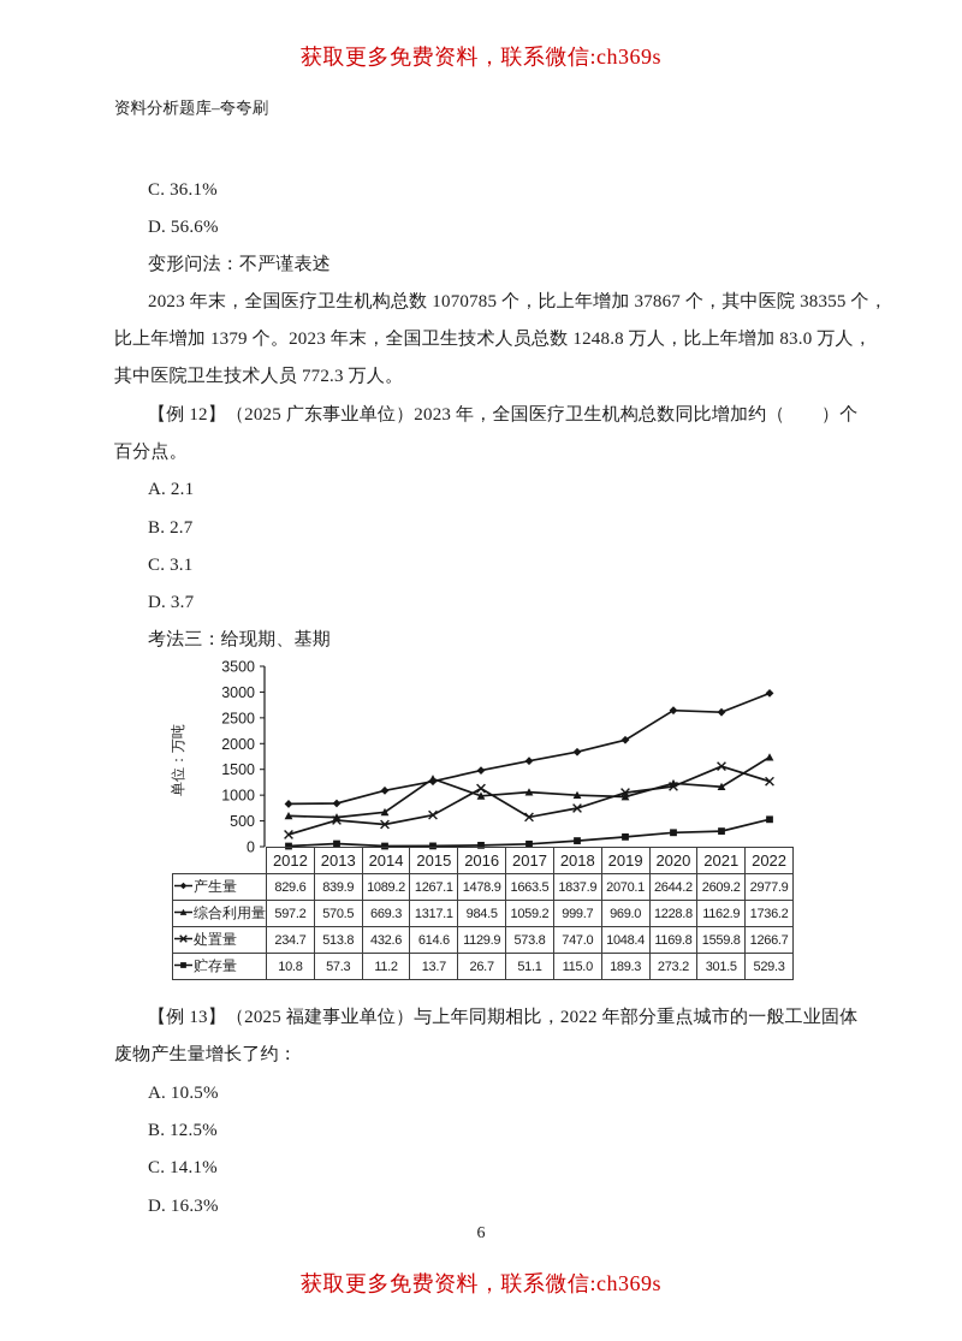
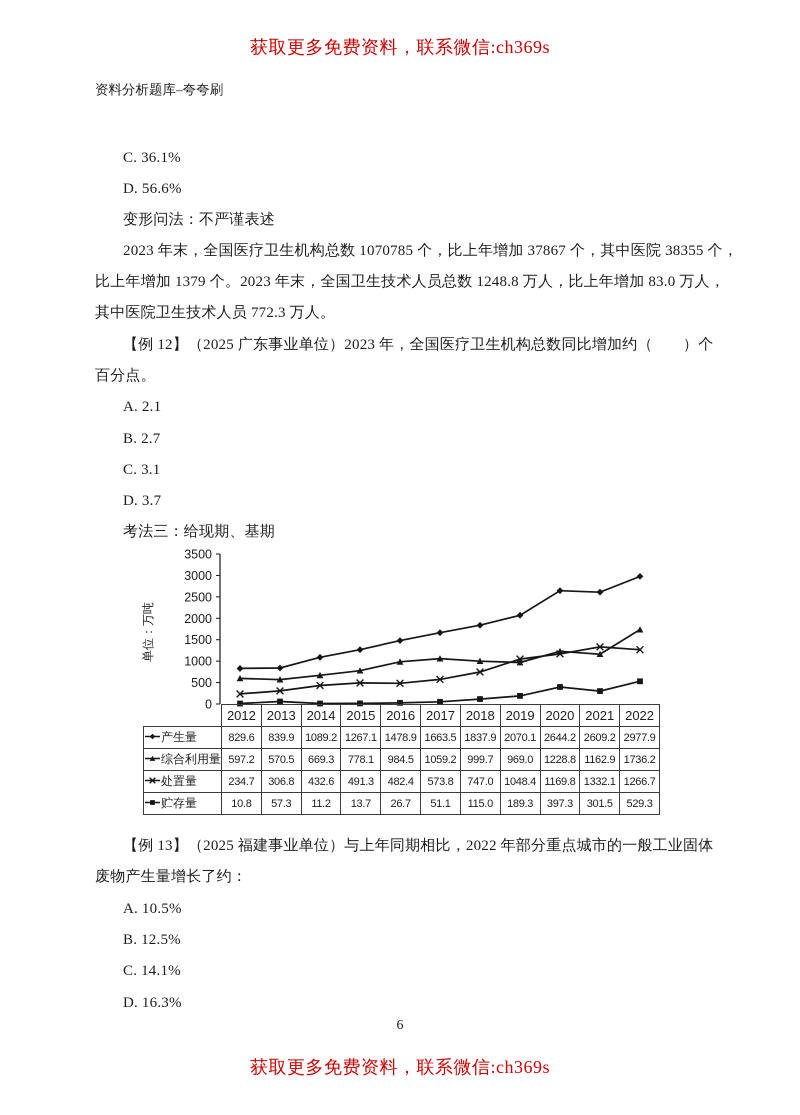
处置量/2013: 513.8 -> 306.8
综合利用量/2015: 1317.1 -> 778.1
处置量/2015: 614.6 -> 491.3
处置量/2016: 1129.9 -> 482.4
贮存量/2020: 273.2 -> 397.3
处置量/2021: 1559.8 -> 1332.1
